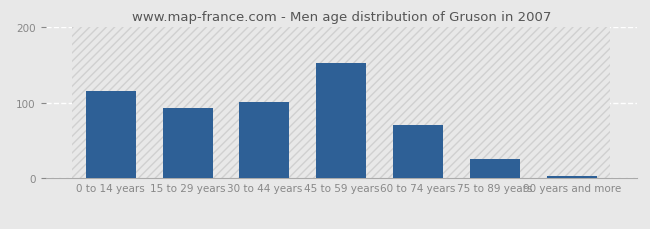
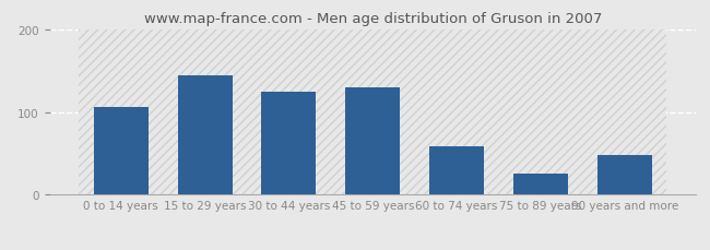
0 to 14 years: 115 -> 106
15 to 29 years: 93 -> 144
30 to 44 years: 101 -> 124
45 to 59 years: 152 -> 130
60 to 74 years: 70 -> 58
90 years and more: 3 -> 48
